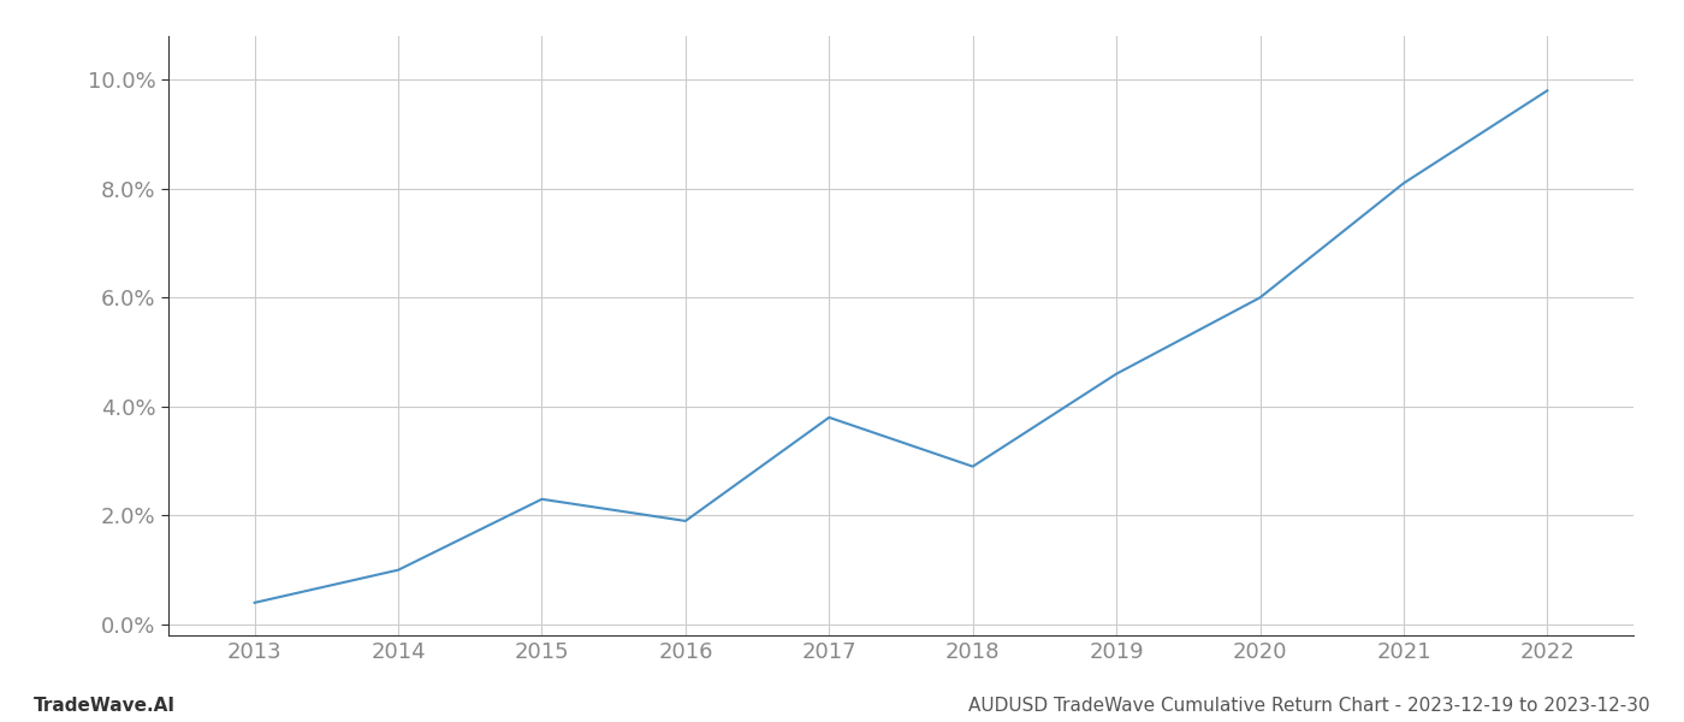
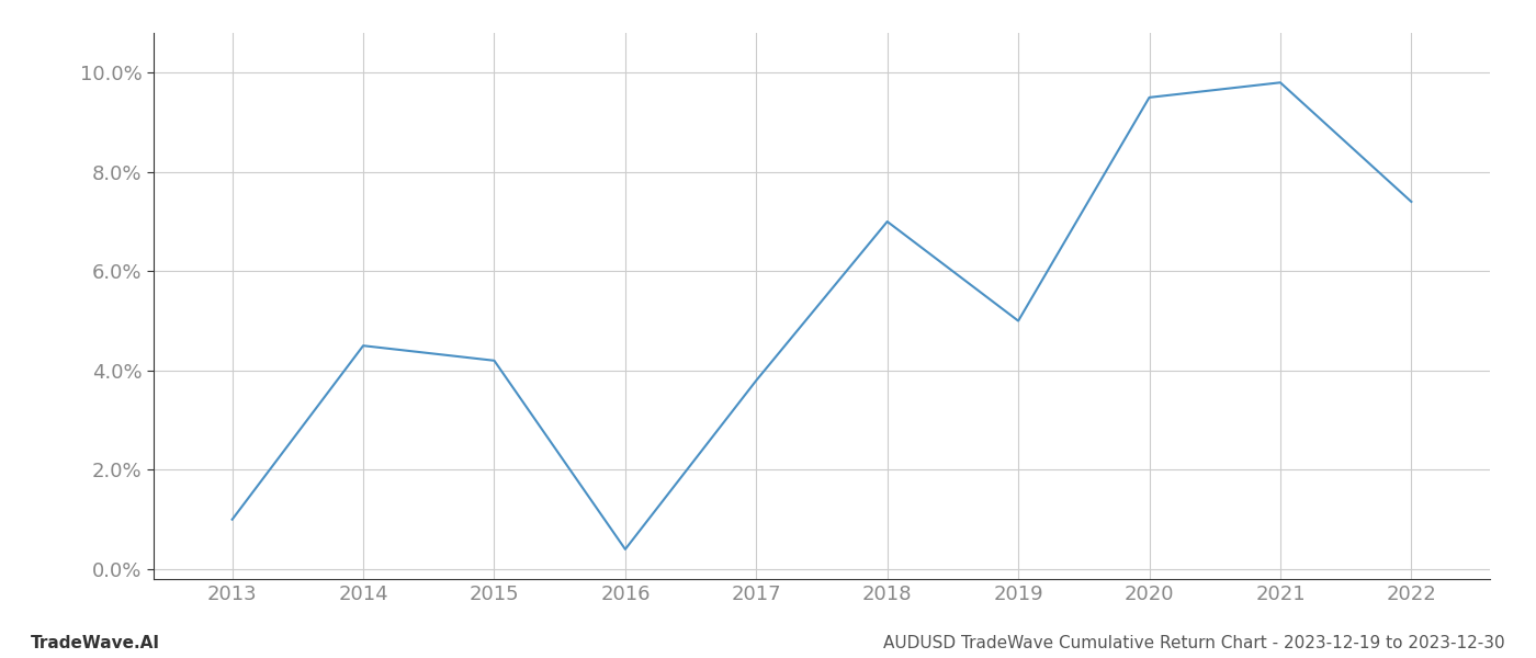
2013: 0.4% -> 1.0%
2014: 1.0% -> 4.5%
2015: 2.3% -> 4.2%
2016: 1.9% -> 0.4%
2018: 2.9% -> 7.0%
2019: 4.6% -> 5.0%
2020: 6.0% -> 9.5%
2021: 8.1% -> 9.8%
2022: 9.8% -> 7.4%
